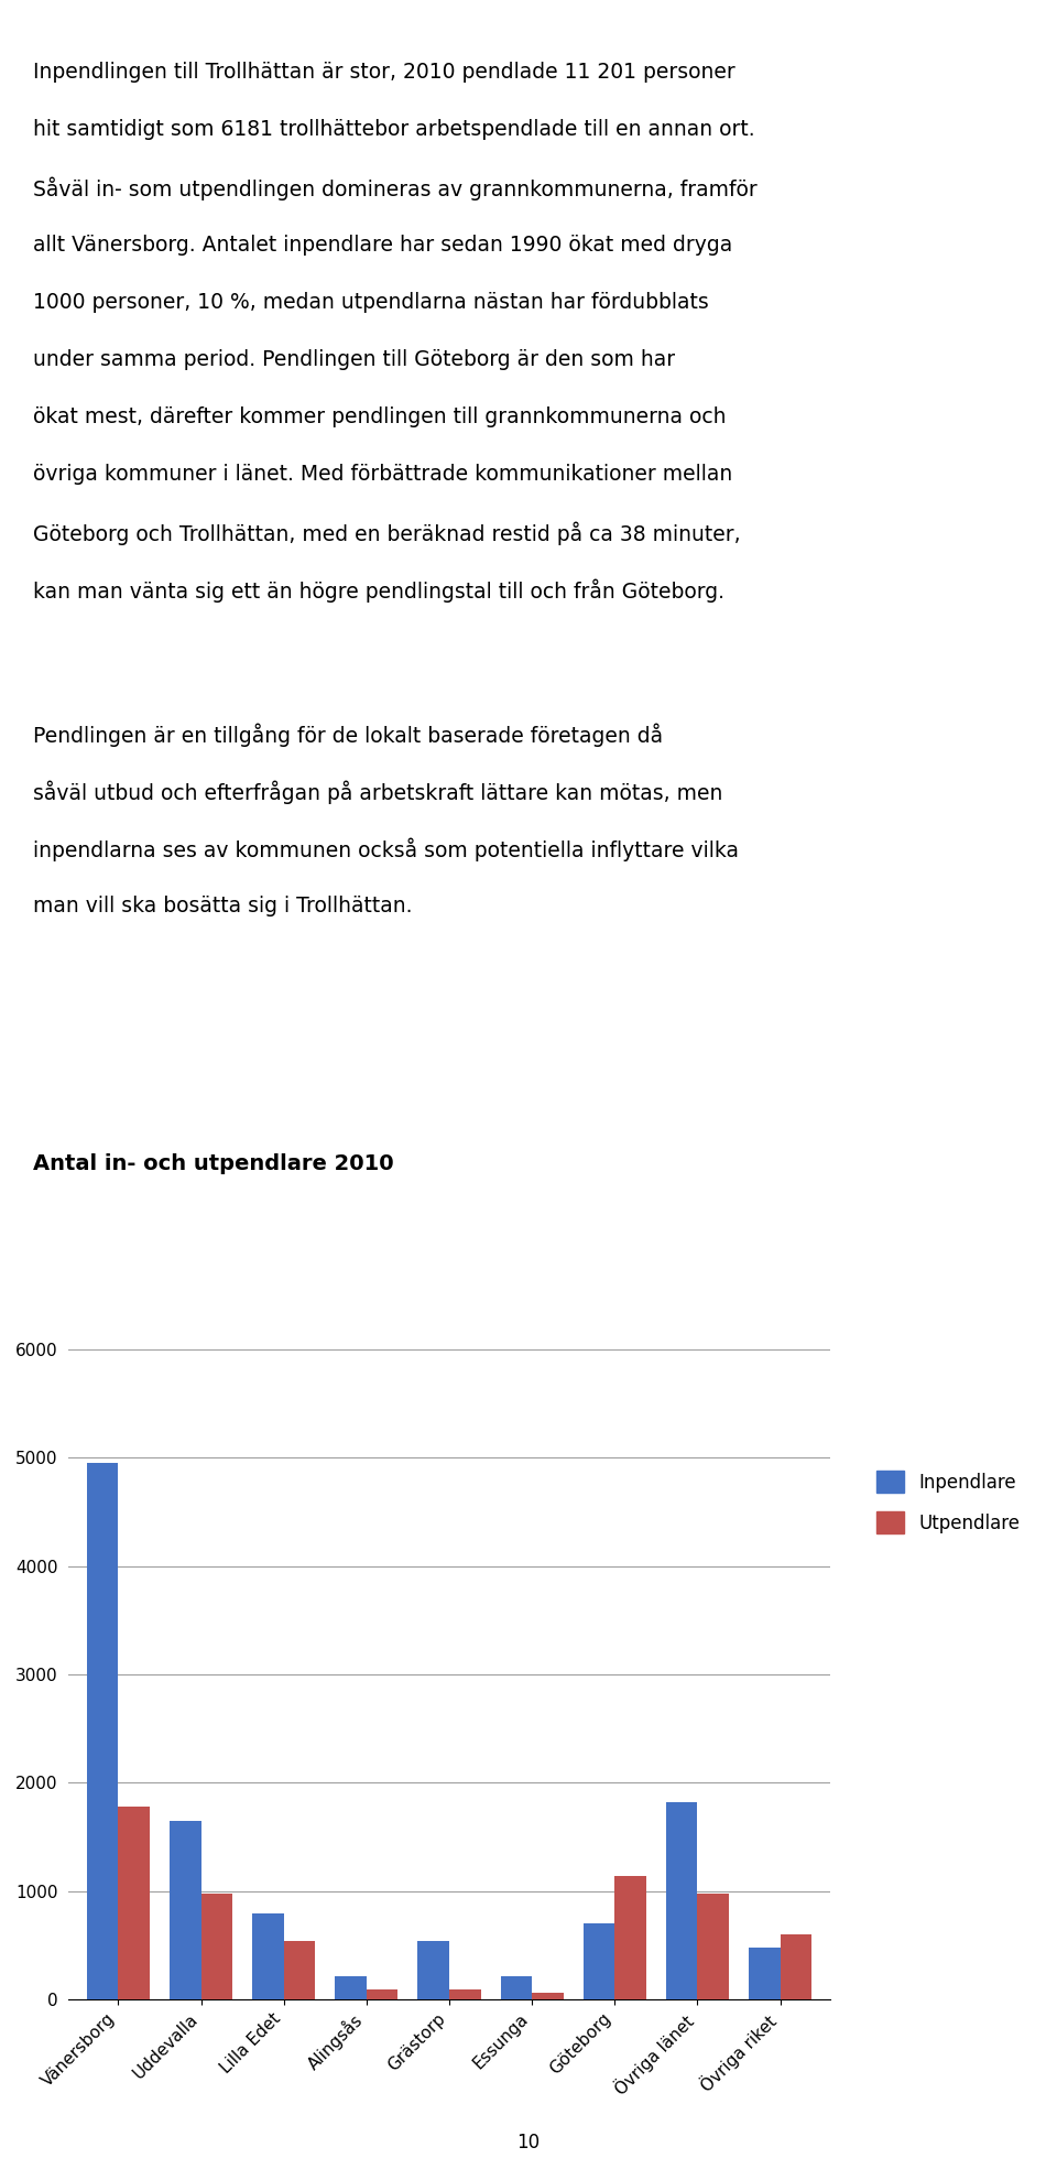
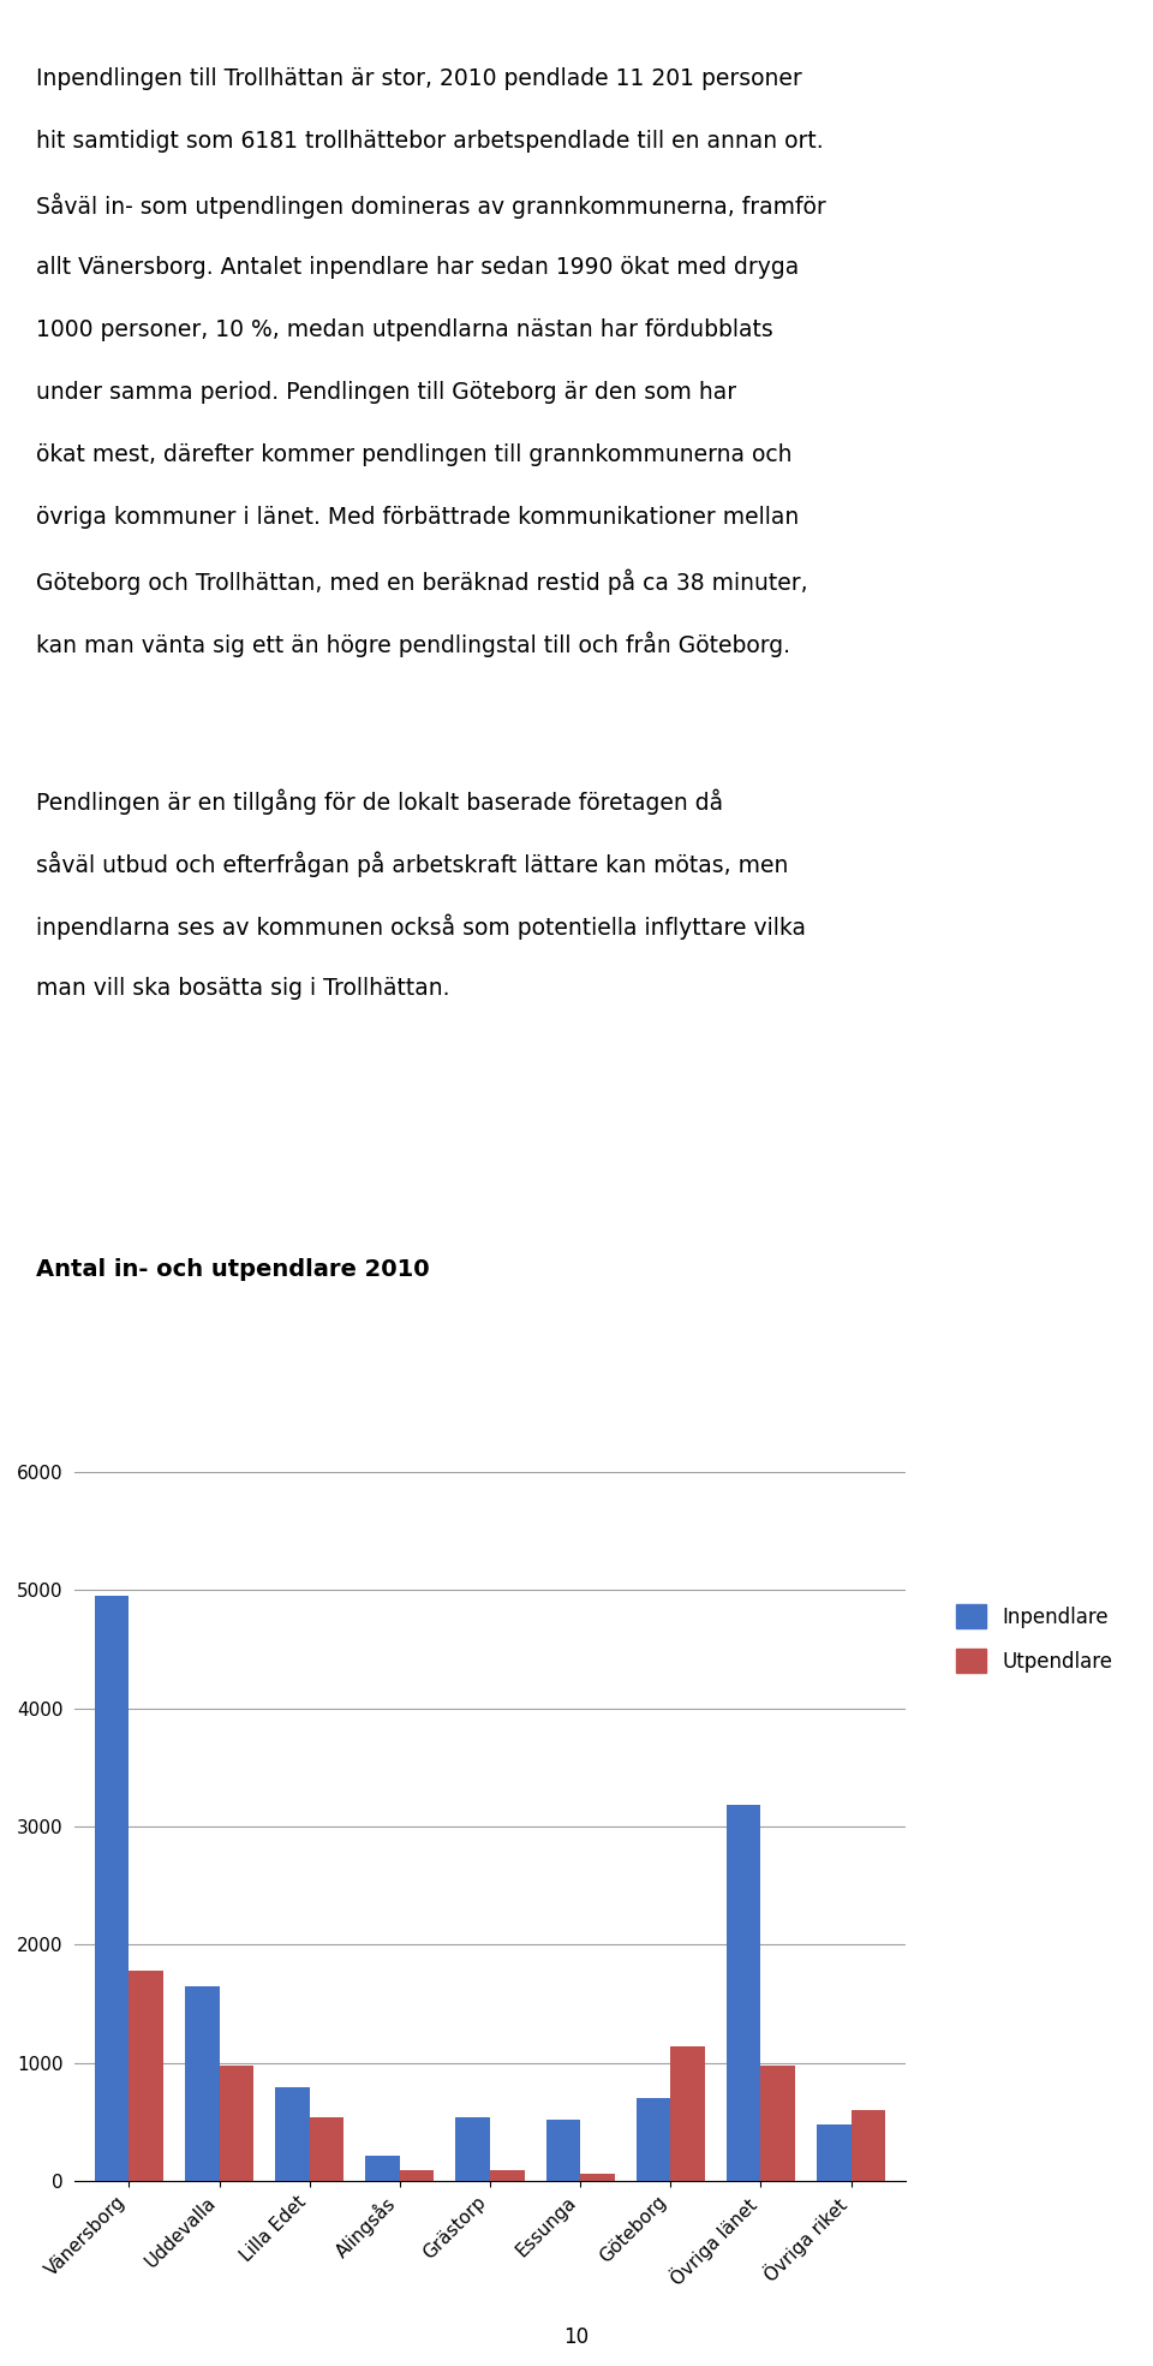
Inpendlare/Essunga: 220 -> 520
Inpendlare/Övriga länet: 1820 -> 3180
